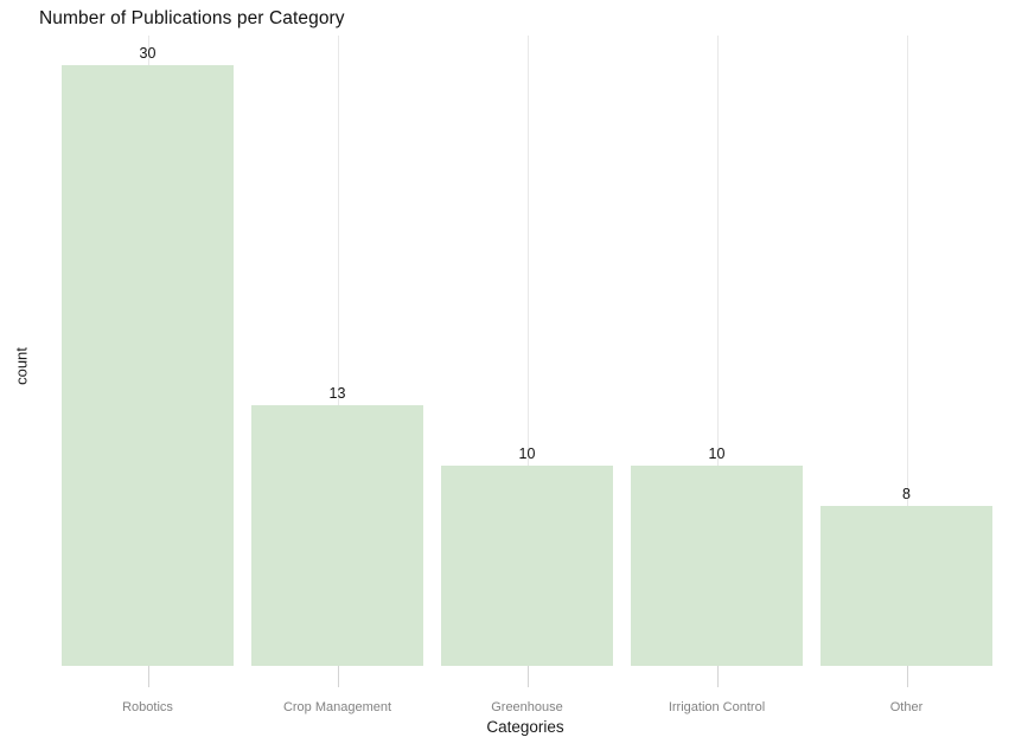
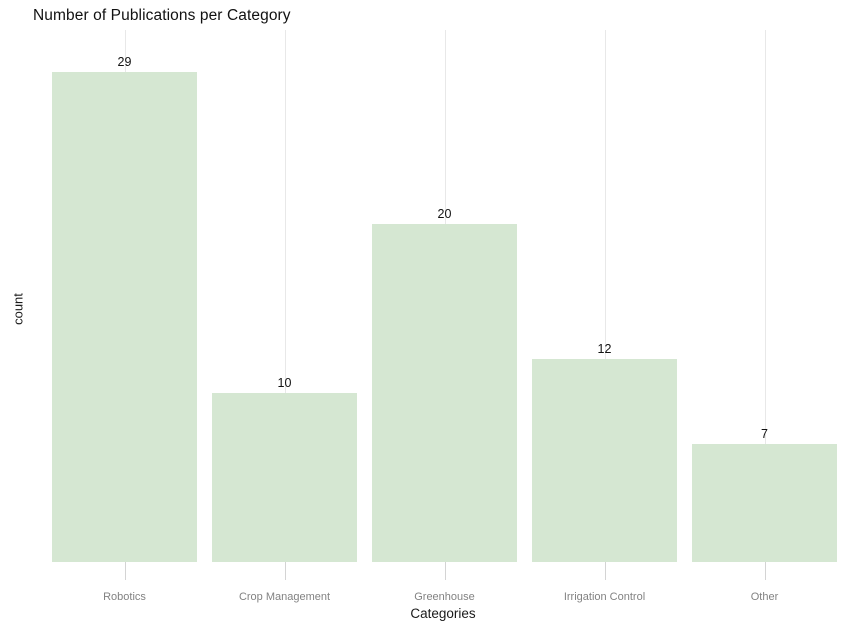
Robotics: 30 -> 29
Crop Management: 13 -> 10
Greenhouse: 10 -> 20
Irrigation Control: 10 -> 12
Other: 8 -> 7
